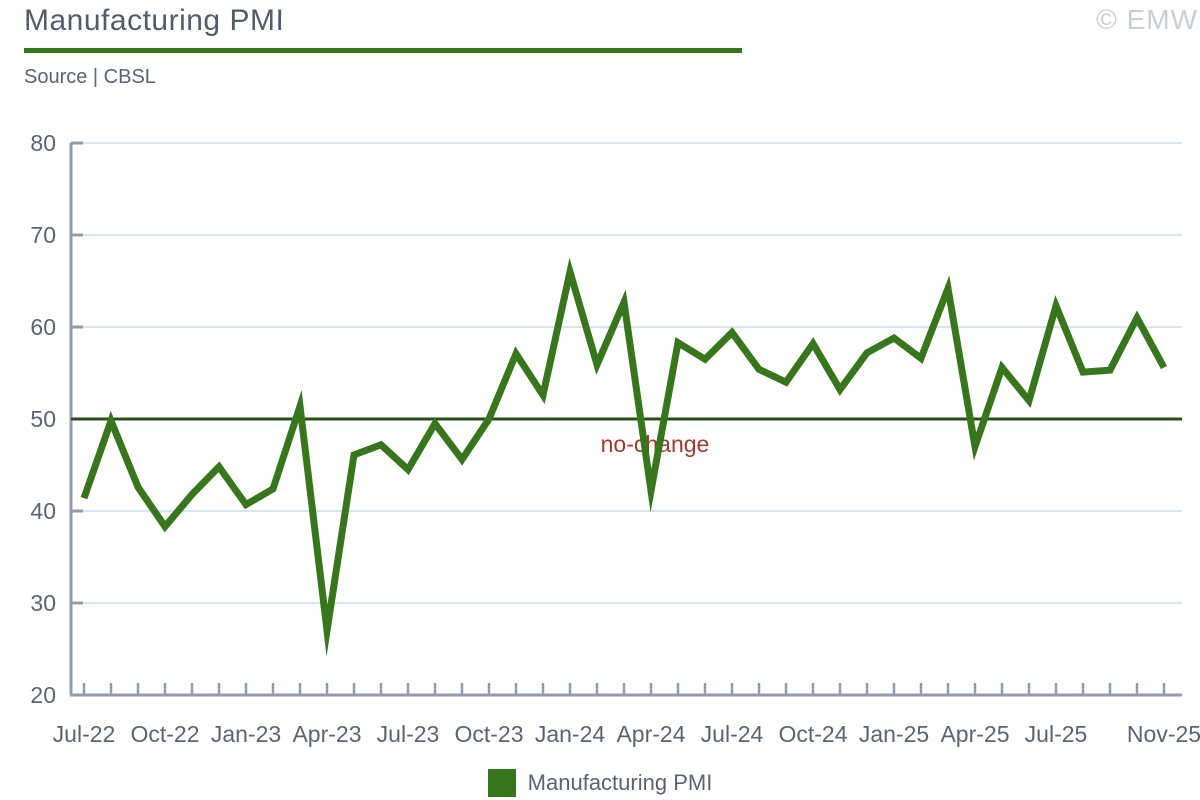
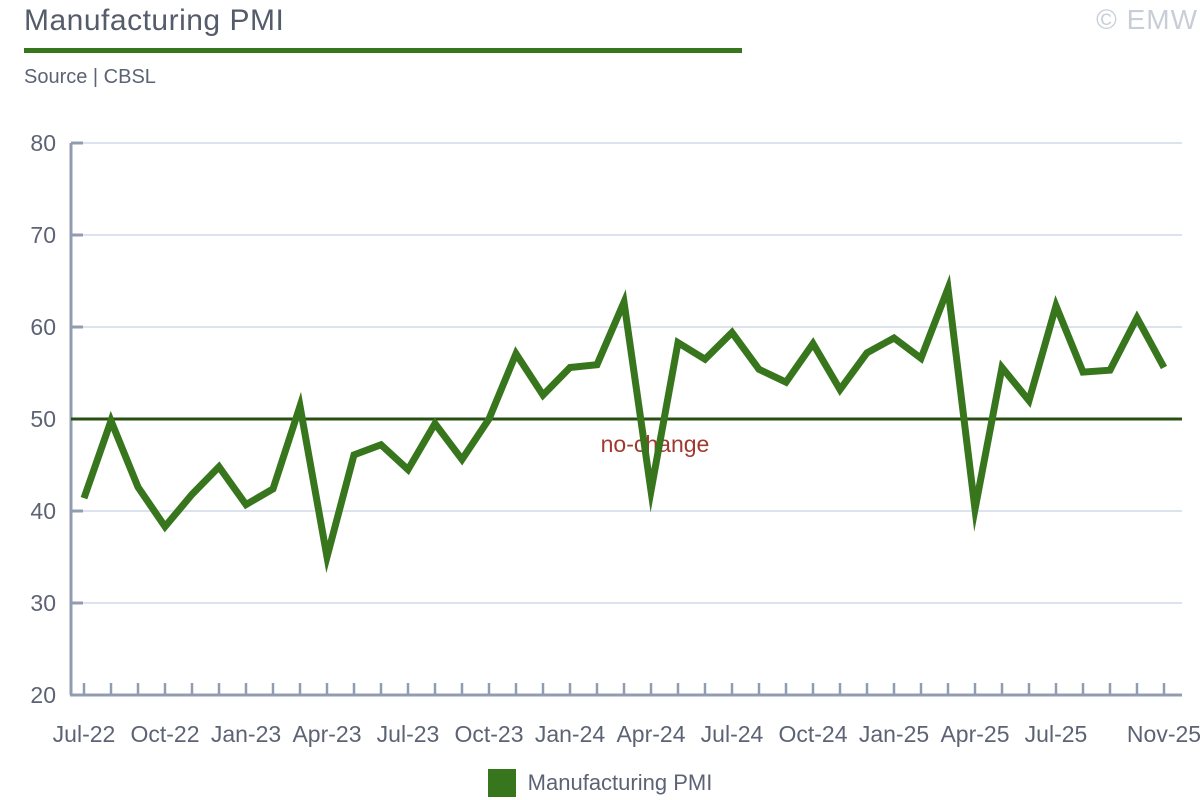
Apr-23: 27 -> 35
Jan-24: 66 -> 56
Apr-25: 47 -> 40
